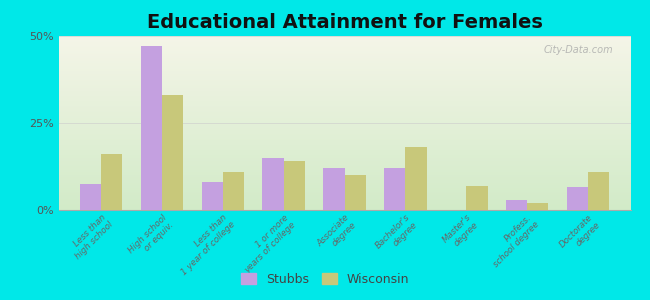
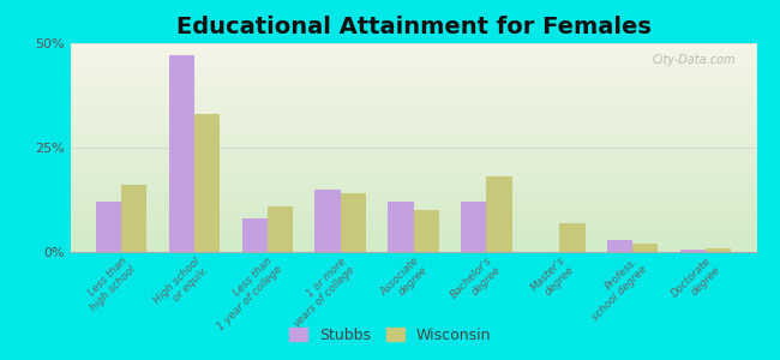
Stubbs/Less than high school: 7.5% -> 12.0%
Stubbs/Doctorate degree: 6.5% -> 0.5%
Wisconsin/Doctorate degree: 11% -> 1%
